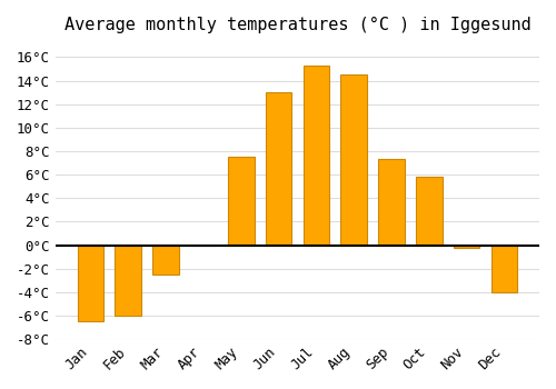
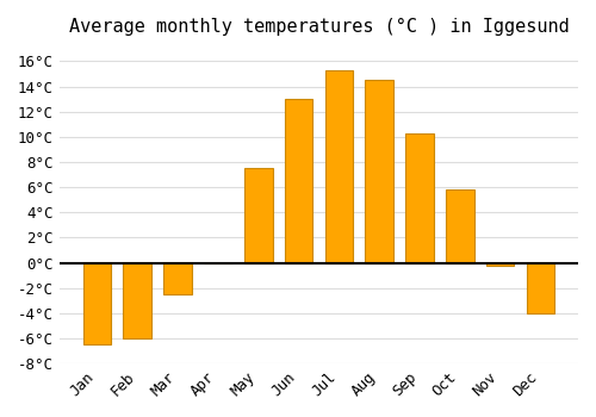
Sep: 7.3°C -> 10.3°C
